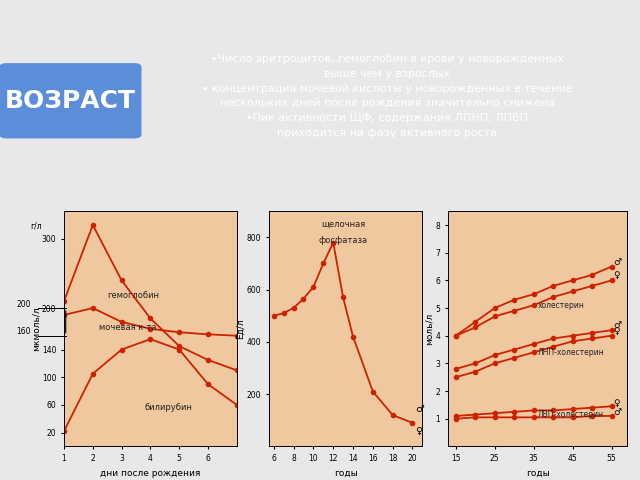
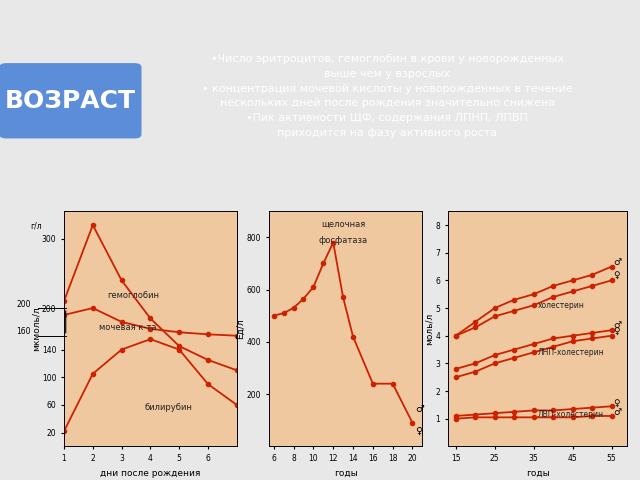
16: 210 -> 240
18: 120 -> 240
